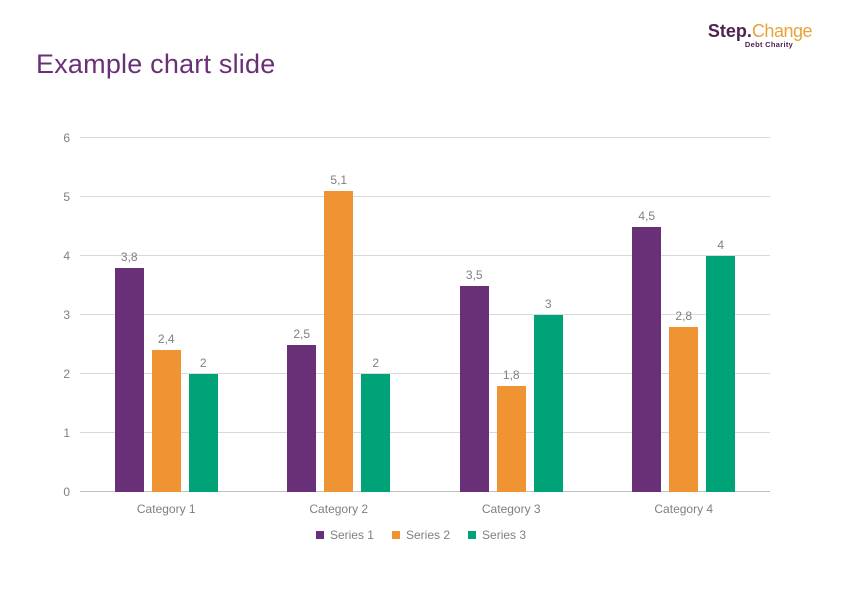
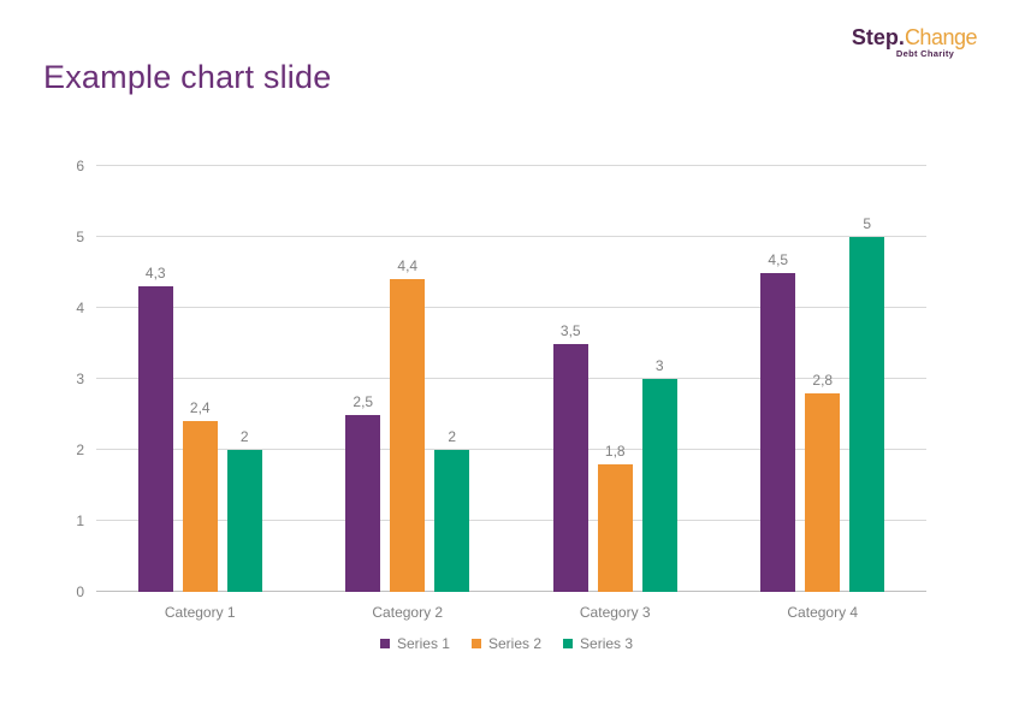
Series 1/Category 1: 3,8 -> 4,3
Series 2/Category 2: 5,1 -> 4,4
Series 3/Category 4: 4 -> 5
